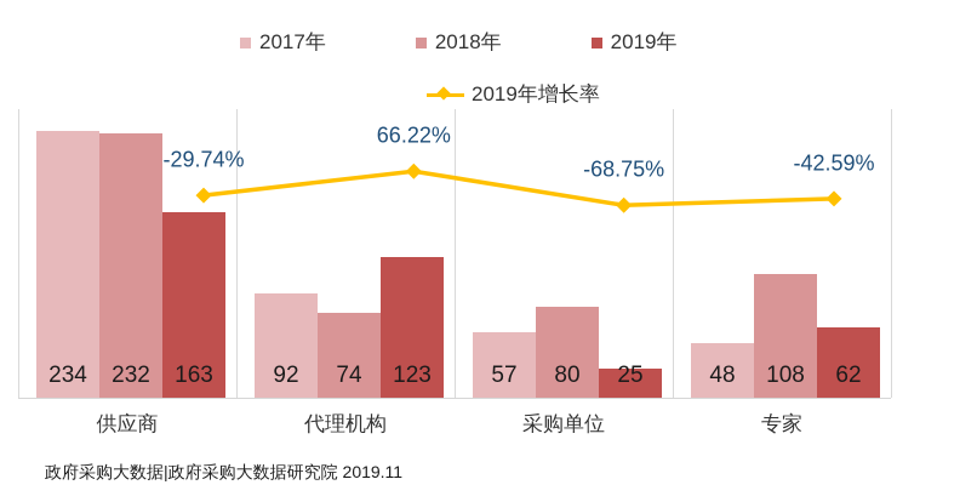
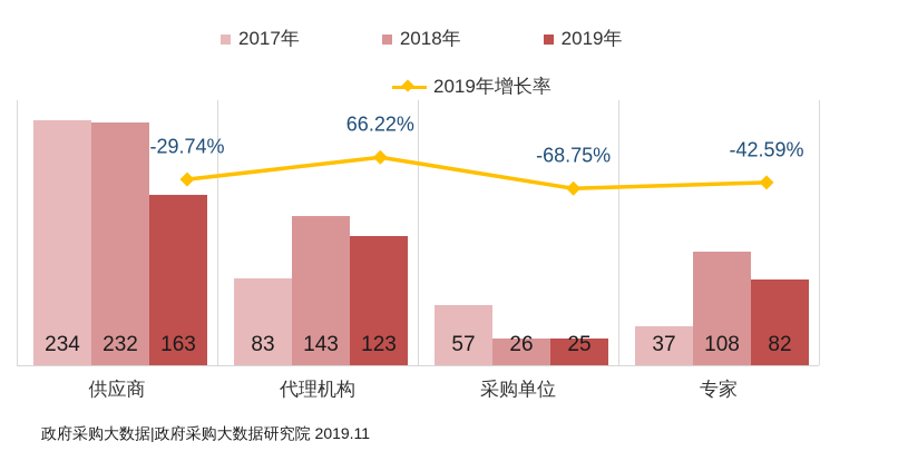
2017年/代理机构: 92 -> 83
2018年/代理机构: 74 -> 143
2018年/采购单位: 80 -> 26
2017年/专家: 48 -> 37
2019年/专家: 62 -> 82
